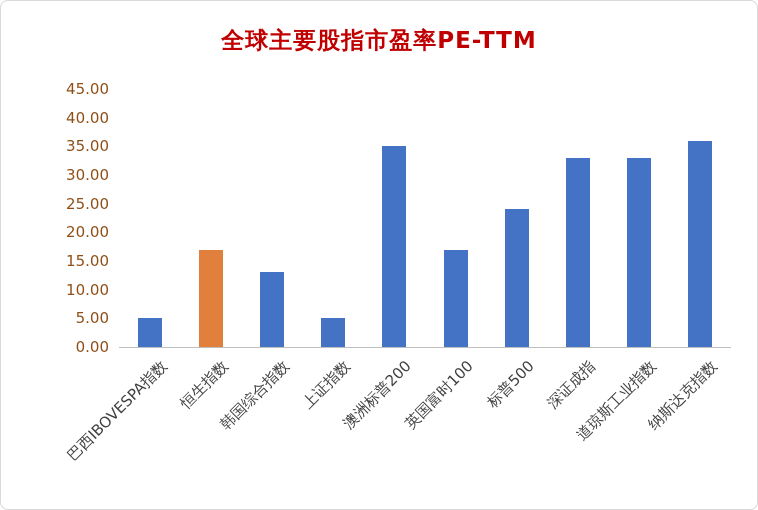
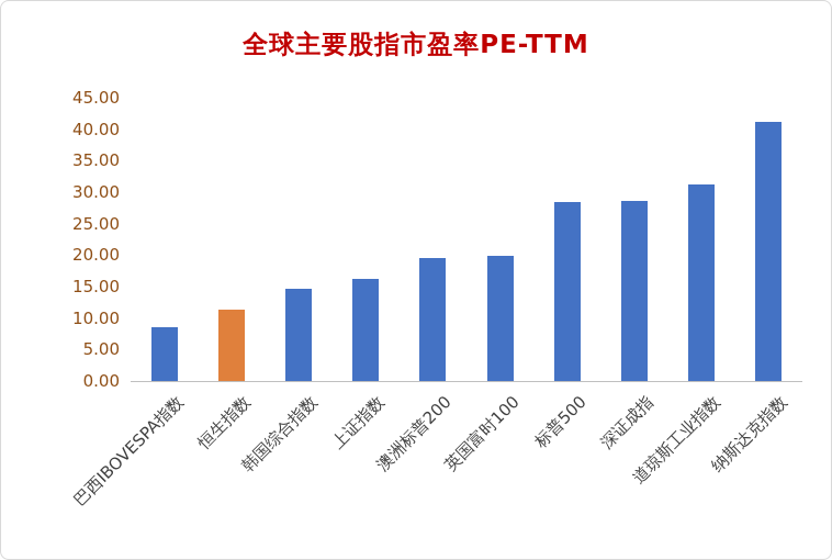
巴西IBOVESPA指数: 5 -> 8
恒生指数: 17 -> 11
韩国综合指数: 13 -> 15
上证指数: 5 -> 16
澳洲标普200: 35 -> 20
英国富时100: 17 -> 20
标普500: 24 -> 28
深证成指: 33 -> 29
道琼斯工业指数: 33 -> 31
纳斯达克指数: 36 -> 41
